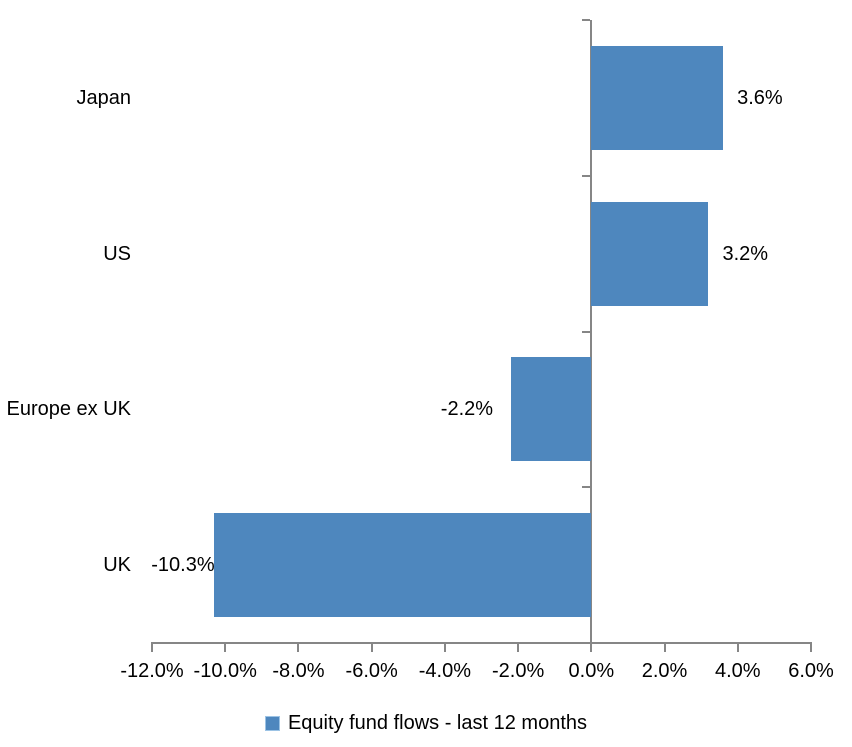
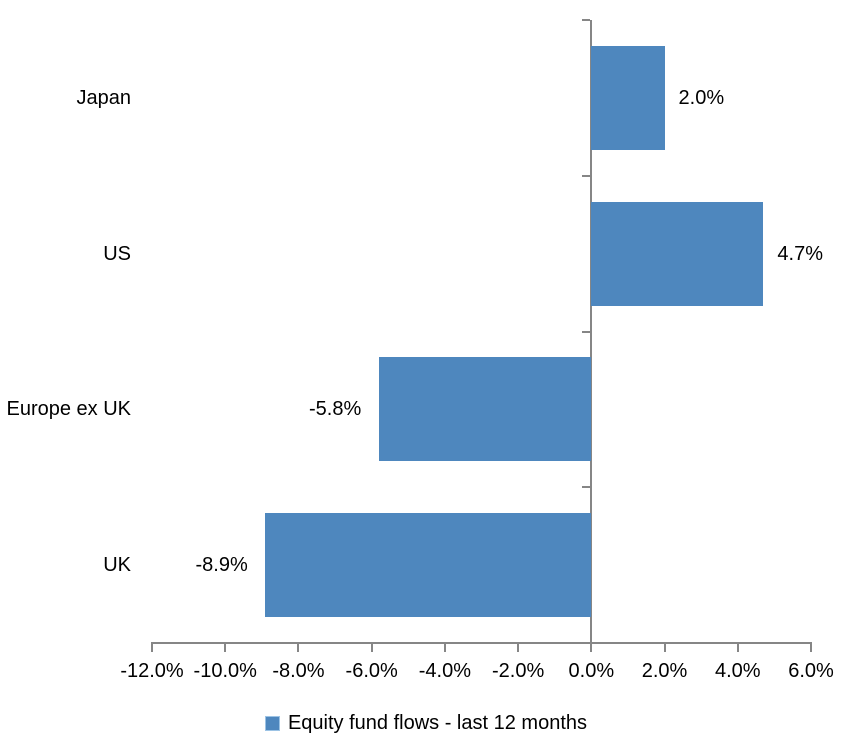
Japan: 3.6% -> 2.0%
US: 3.2% -> 4.7%
Europe ex UK: -2.2% -> -5.8%
UK: -10.3% -> -8.9%
